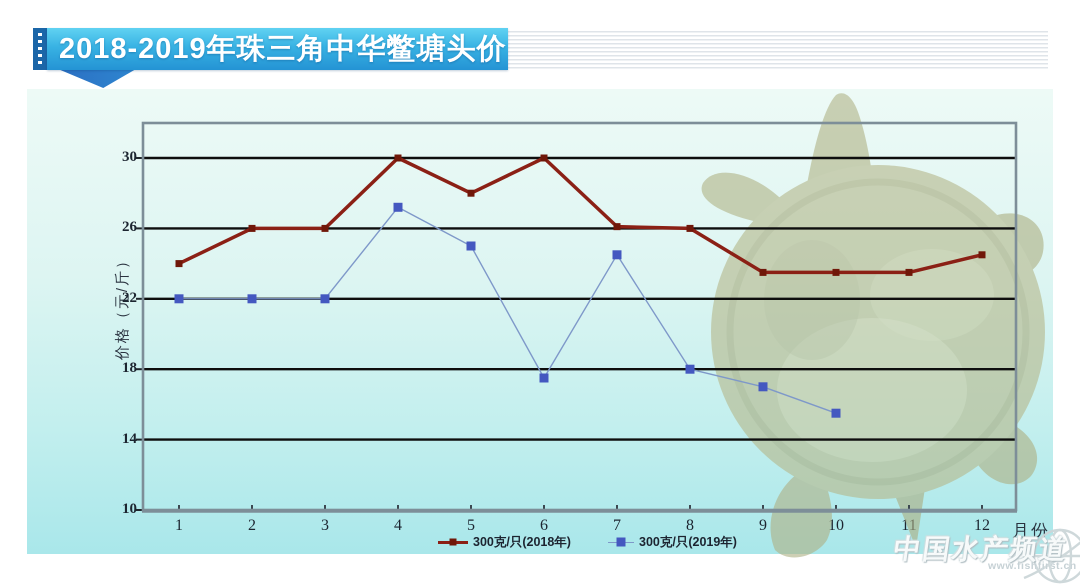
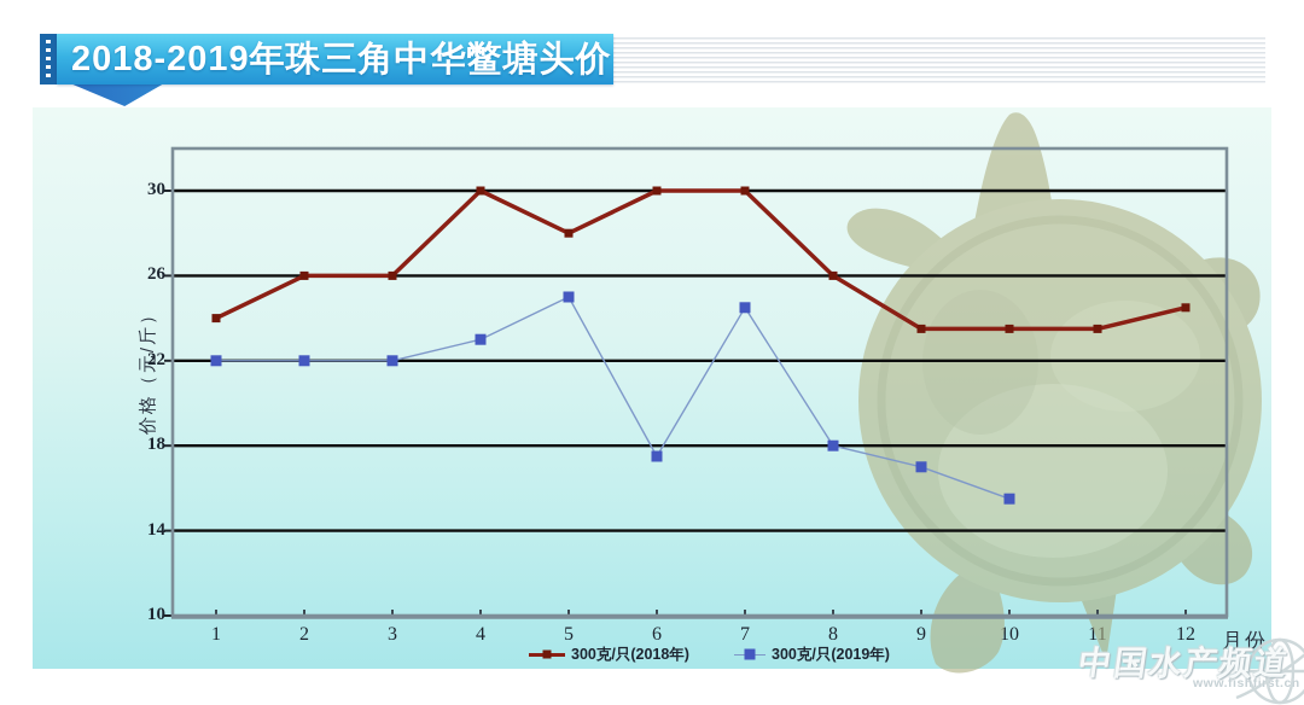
300克/只(2019年)/4: 27.2 -> 23.0
300克/只(2018年)/7: 26.1 -> 30.0
